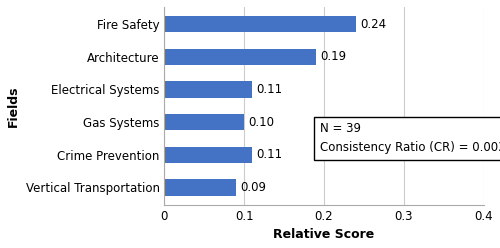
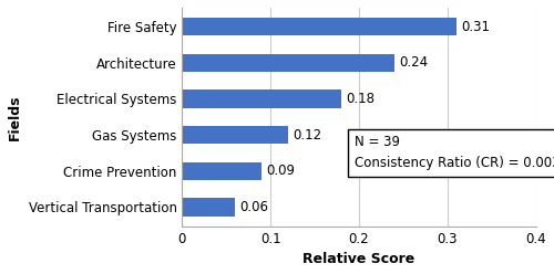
Fire Safety: 0.24 -> 0.31
Architecture: 0.19 -> 0.24
Electrical Systems: 0.11 -> 0.18
Gas Systems: 0.10 -> 0.12
Crime Prevention: 0.11 -> 0.09
Vertical Transportation: 0.09 -> 0.06
